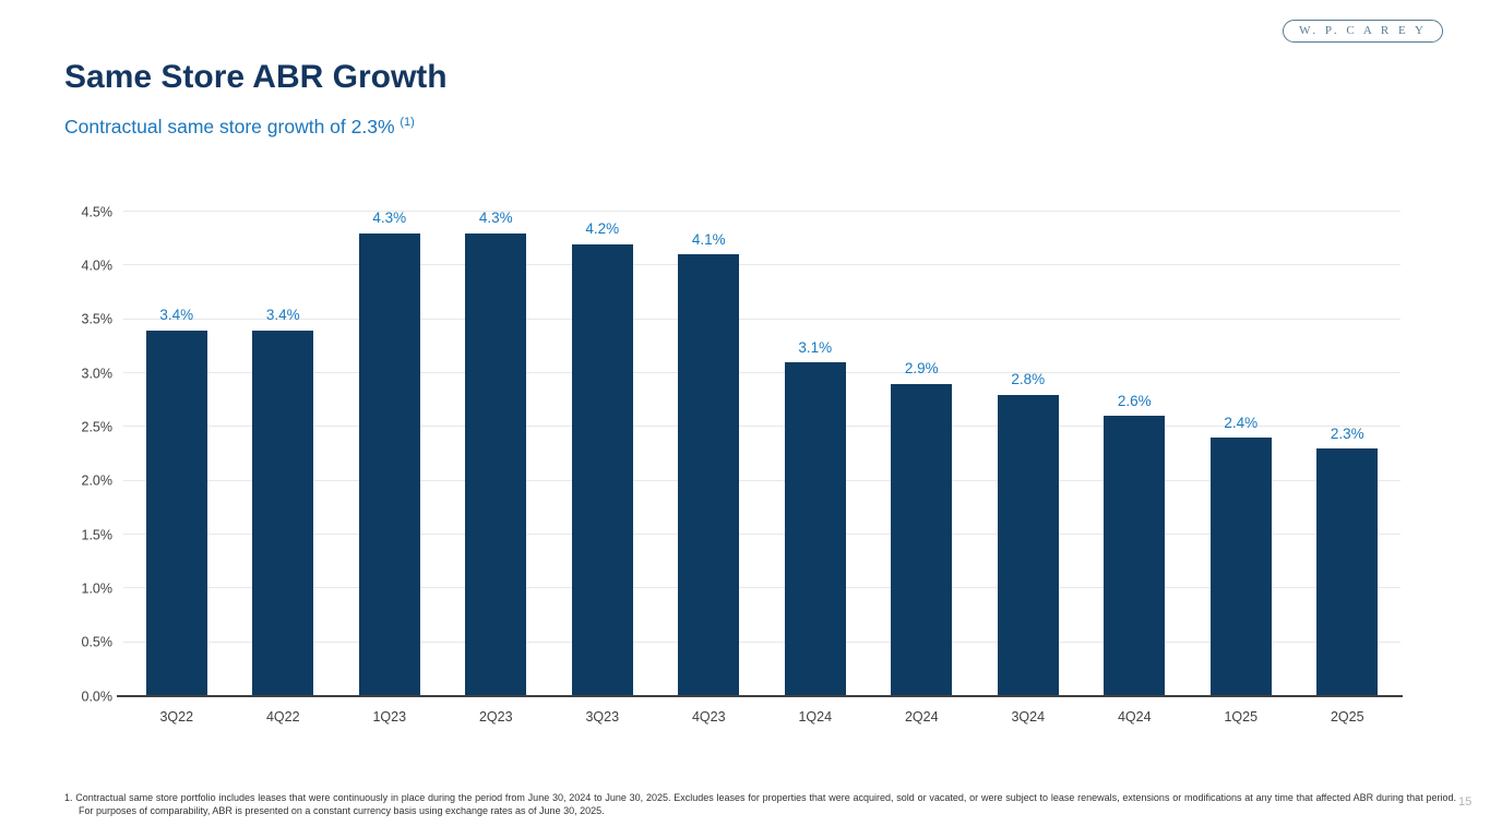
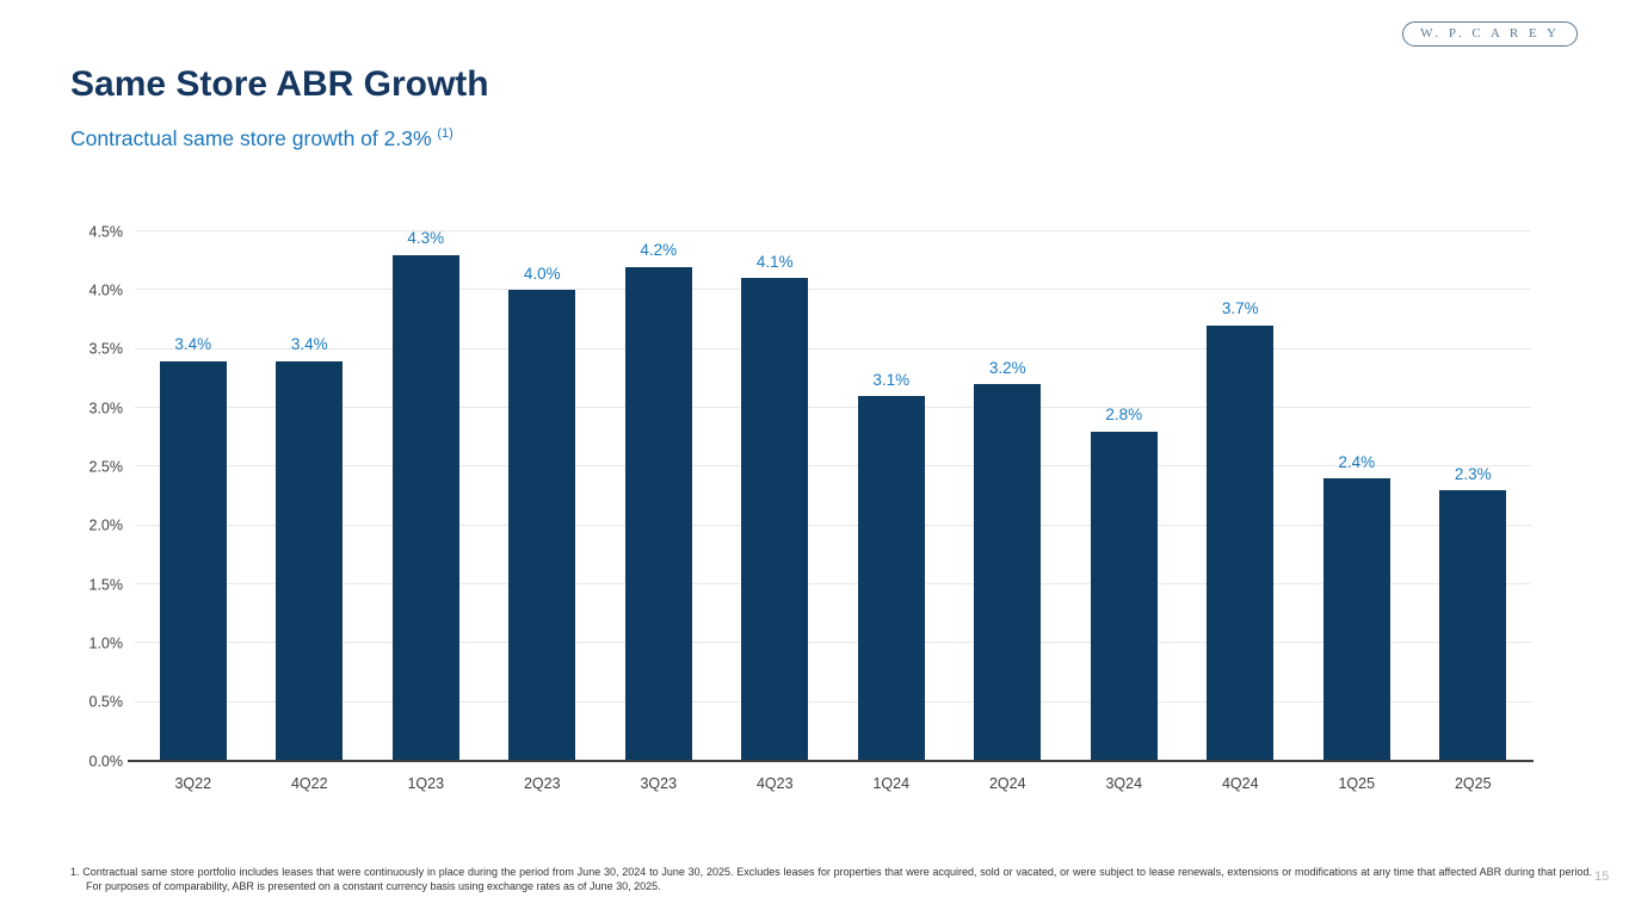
2Q23: 4.3% -> 4.0%
2Q24: 2.9% -> 3.2%
4Q24: 2.6% -> 3.7%
